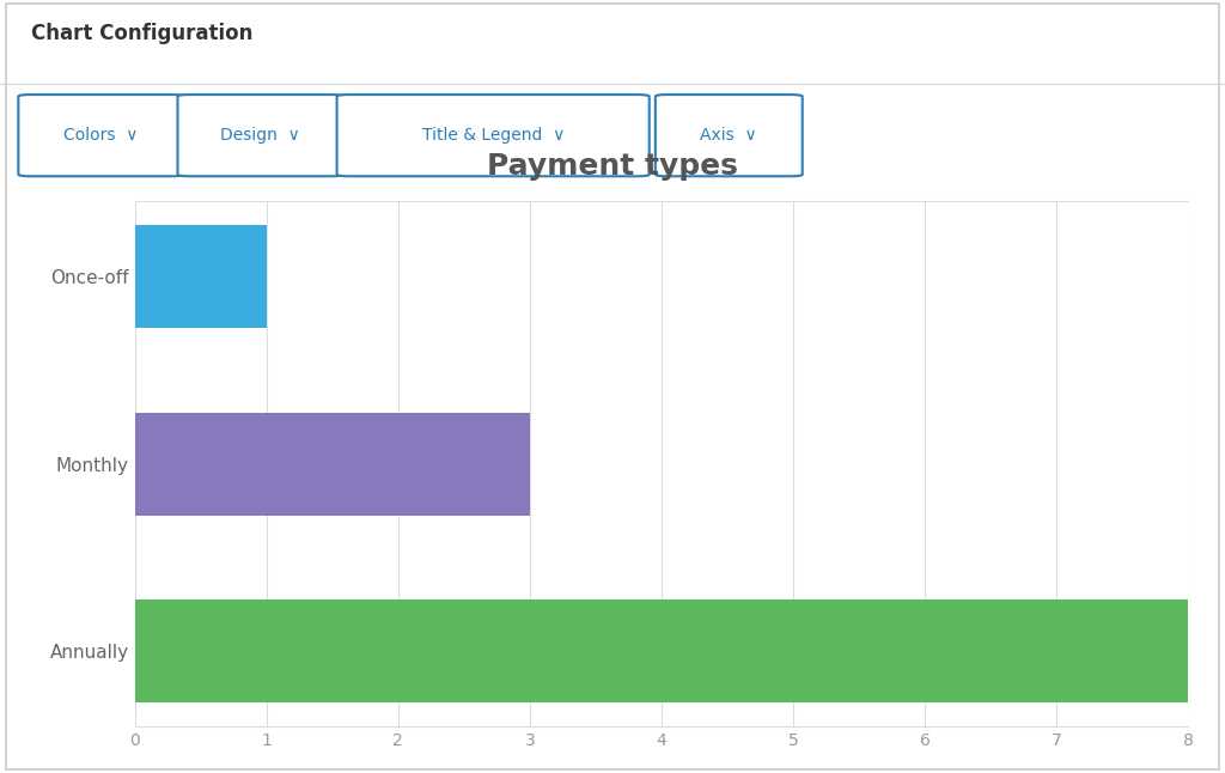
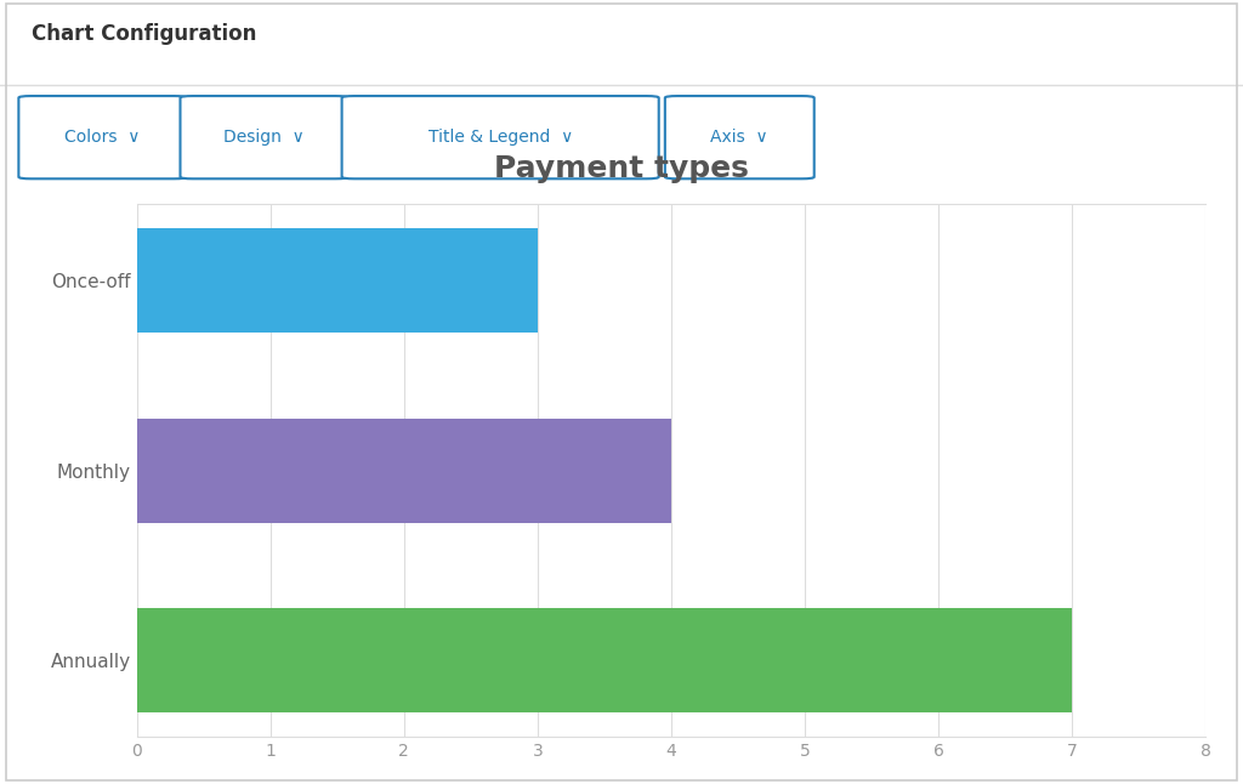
Once-off: 1 -> 3
Monthly: 3 -> 4
Annually: 8 -> 7
